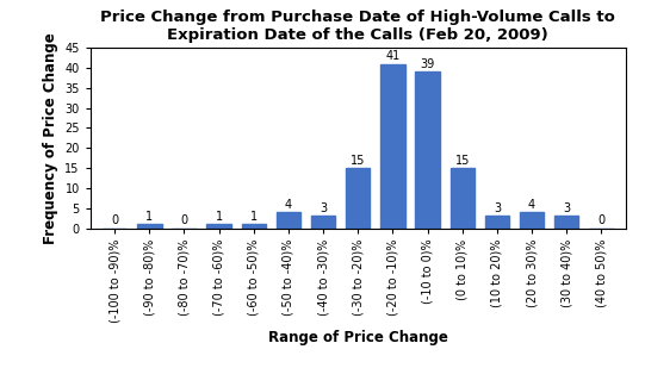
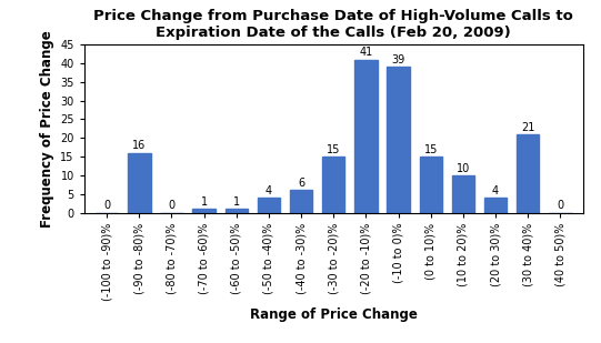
(-90 to -80)%: 1 -> 16
(-40 to -30)%: 3 -> 6
(10 to 20)%: 3 -> 10
(30 to 40)%: 3 -> 21
